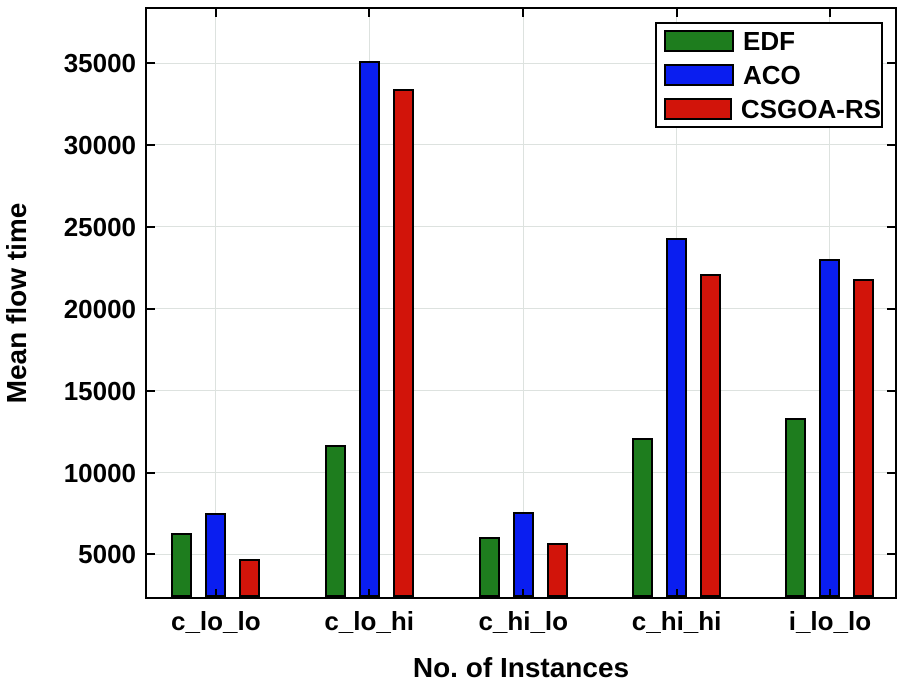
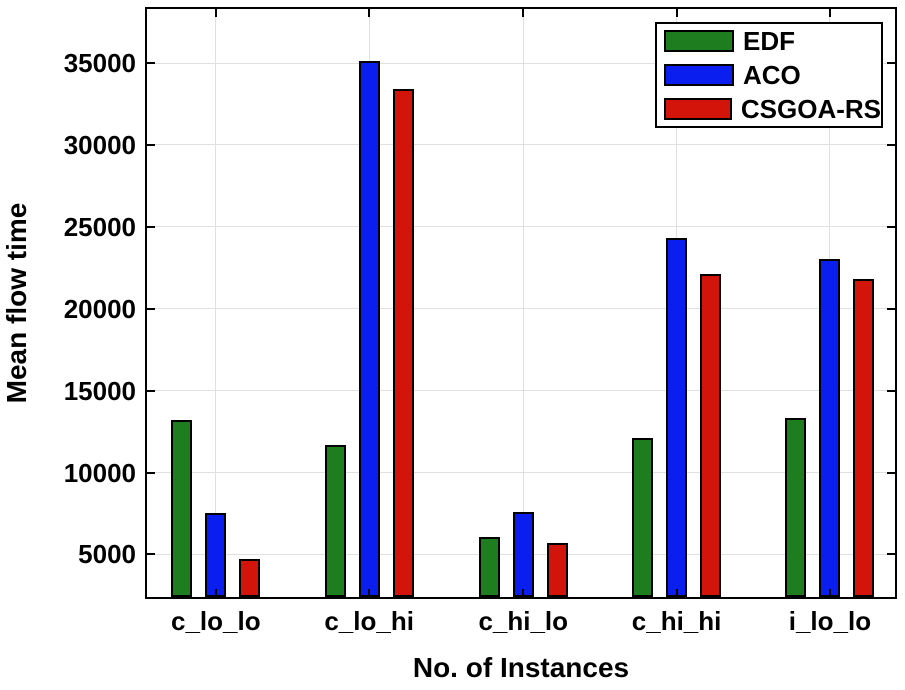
EDF/c_lo_lo: 6300 -> 13200
